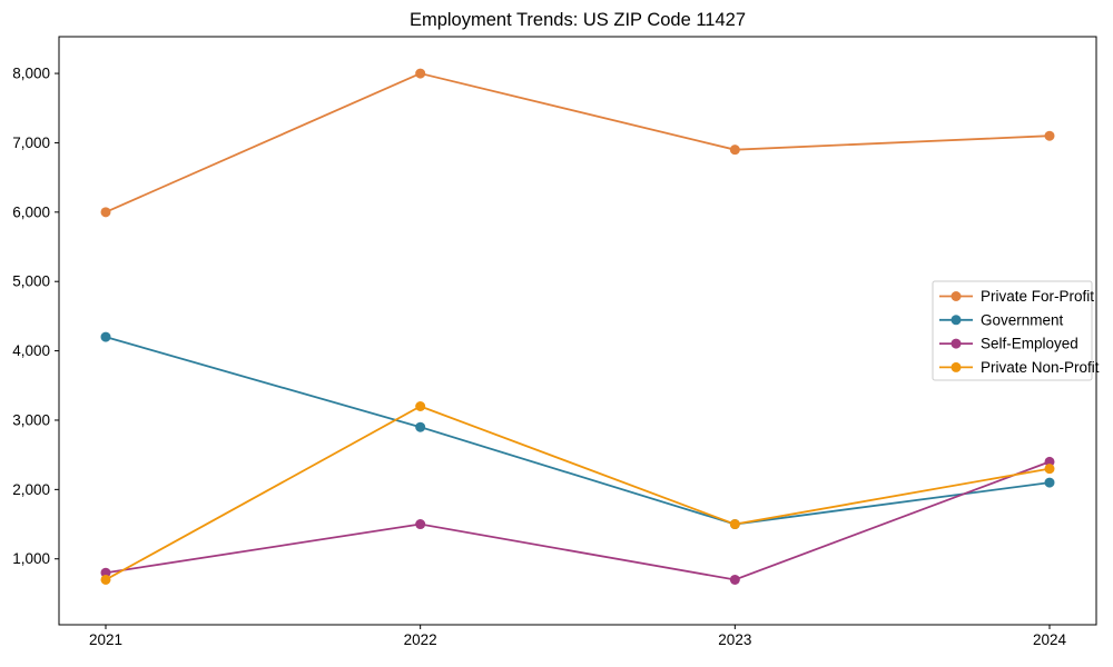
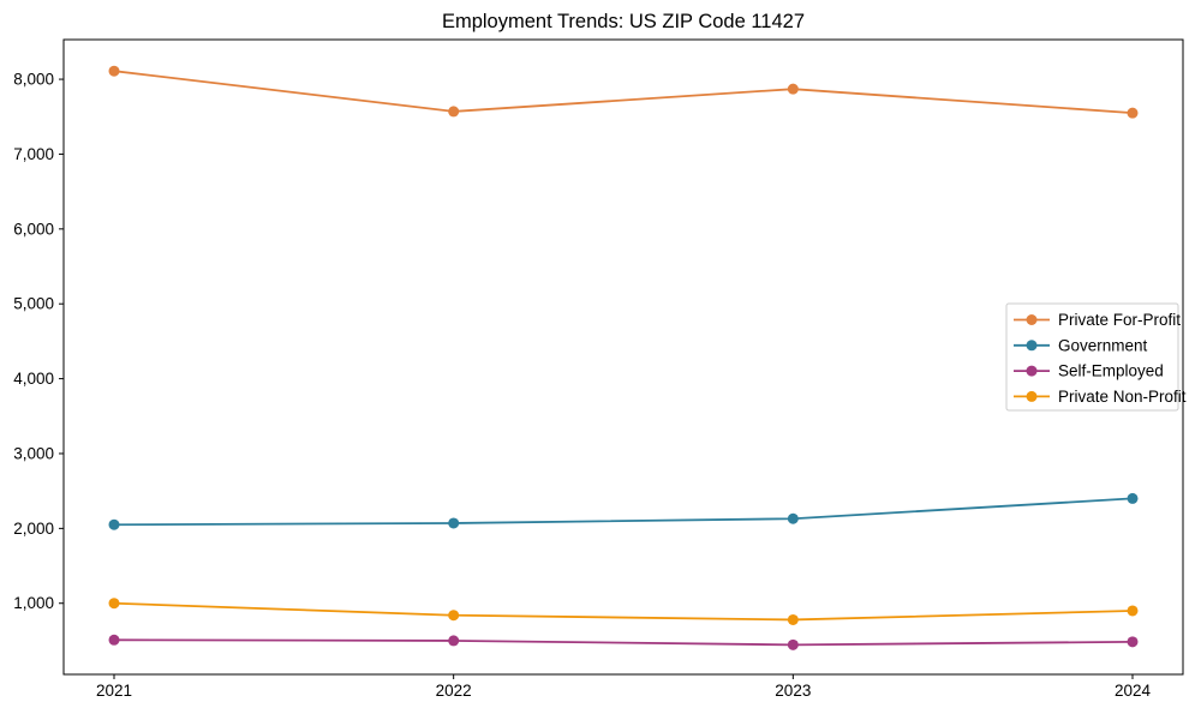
Private For-Profit/2021: 6000 -> 8100
Government/2021: 4200 -> 2000
Self-Employed/2021: 800 -> 500
Private Non-Profit/2021: 700 -> 1000
Private For-Profit/2022: 8000 -> 7600
Government/2022: 2900 -> 2100
Self-Employed/2022: 1500 -> 500
Private Non-Profit/2022: 3200 -> 800
Private For-Profit/2023: 6900 -> 7900
Government/2023: 1500 -> 2100
Self-Employed/2023: 700 -> 400
Private Non-Profit/2023: 1500 -> 800
Private For-Profit/2024: 7100 -> 7600
Government/2024: 2100 -> 2400
Self-Employed/2024: 2400 -> 500
Private Non-Profit/2024: 2300 -> 900
